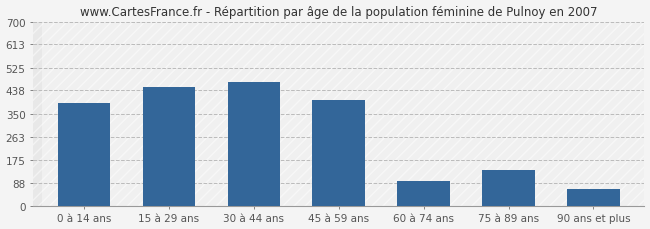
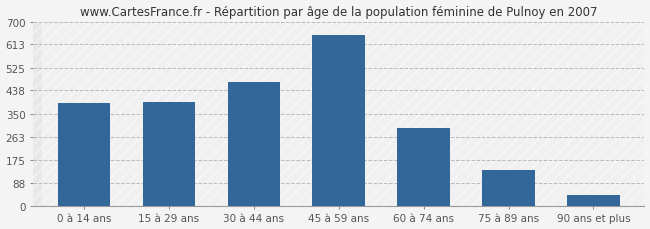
15 à 29 ans: 450 -> 395
45 à 59 ans: 400 -> 650
60 à 74 ans: 95 -> 295
90 ans et plus: 65 -> 40
